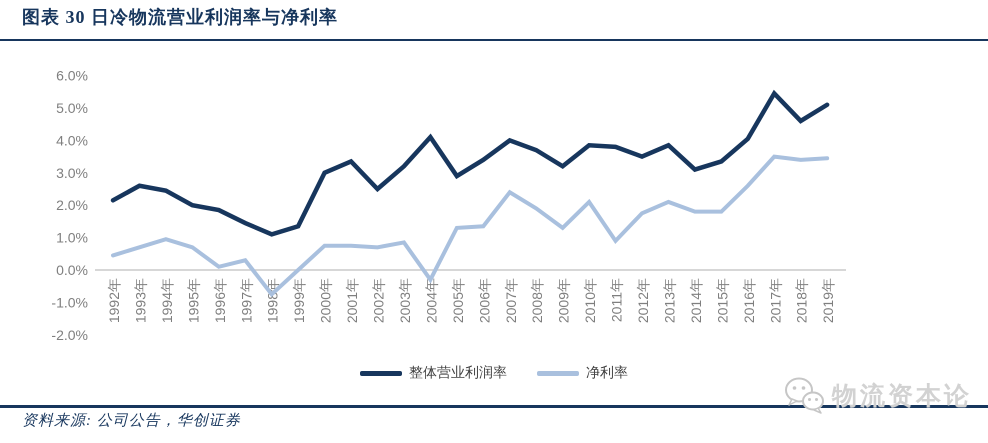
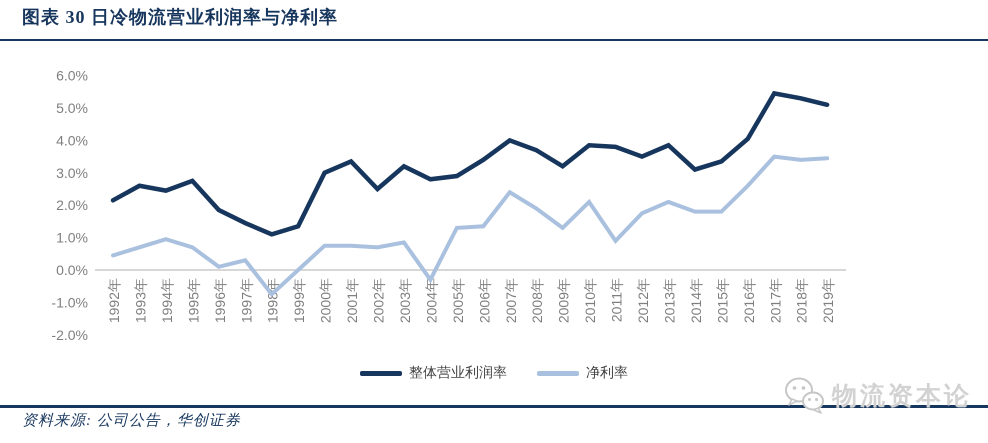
整体营业利润率/1995年: 2.0% -> 2.8%
整体营业利润率/2004年: 4.1% -> 2.8%
整体营业利润率/2018年: 4.6% -> 5.3%
